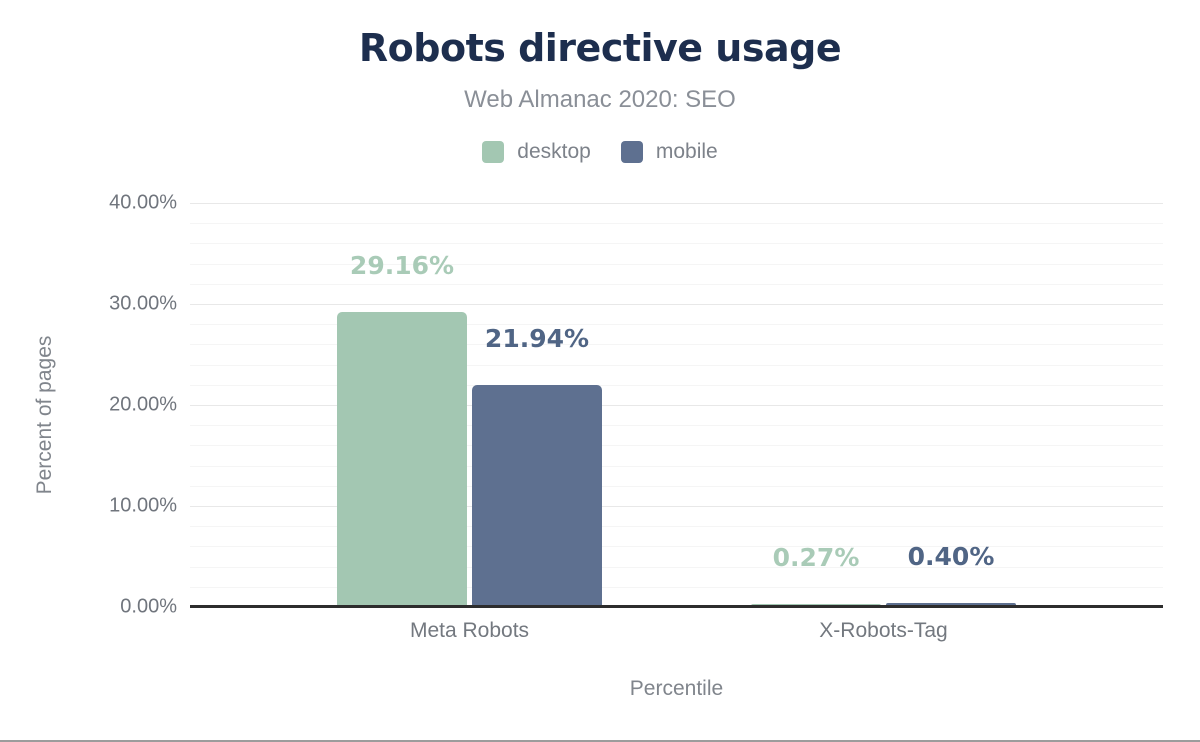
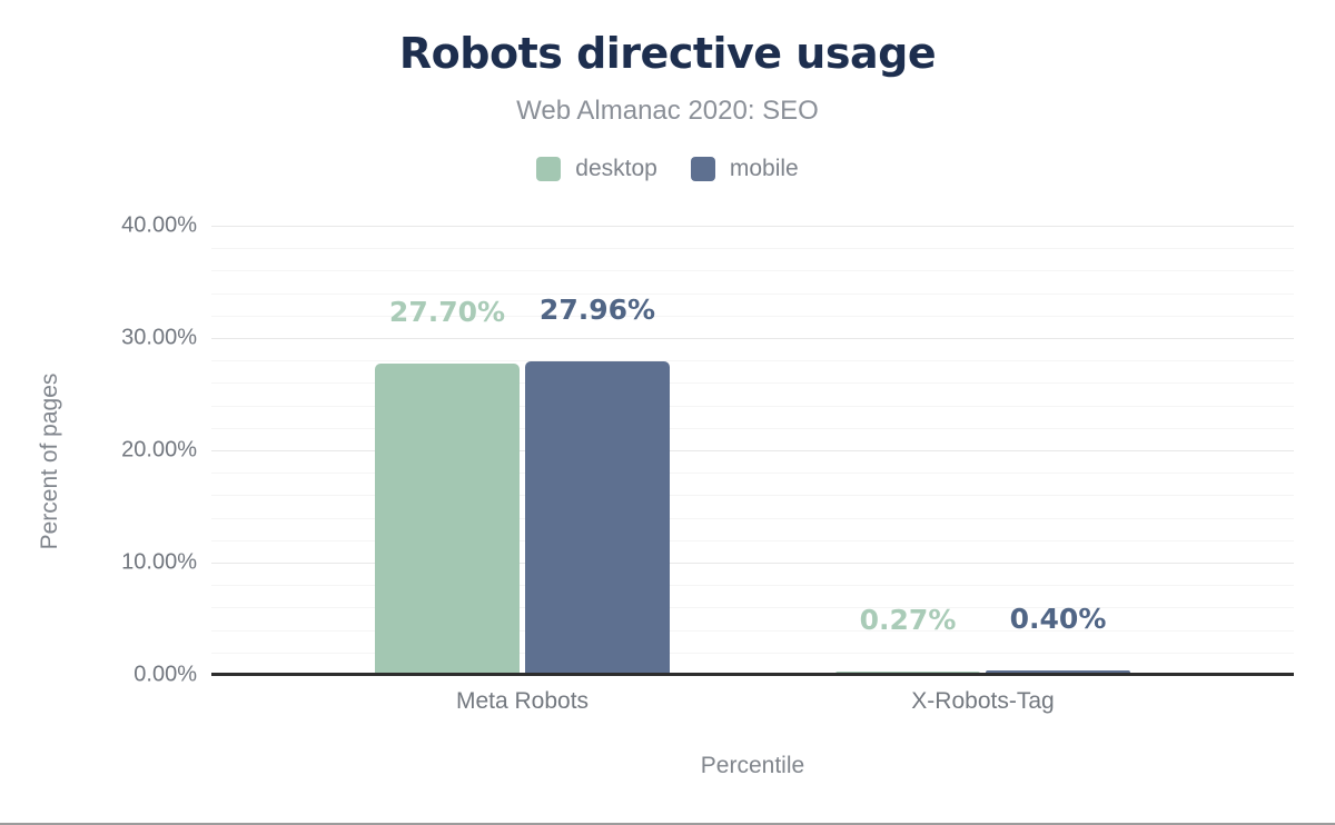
desktop/Meta Robots: 29.16% -> 27.70%
mobile/Meta Robots: 21.94% -> 27.96%
